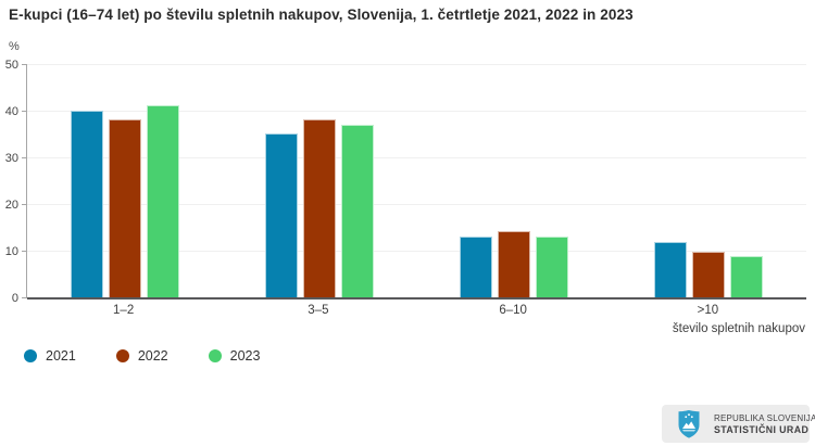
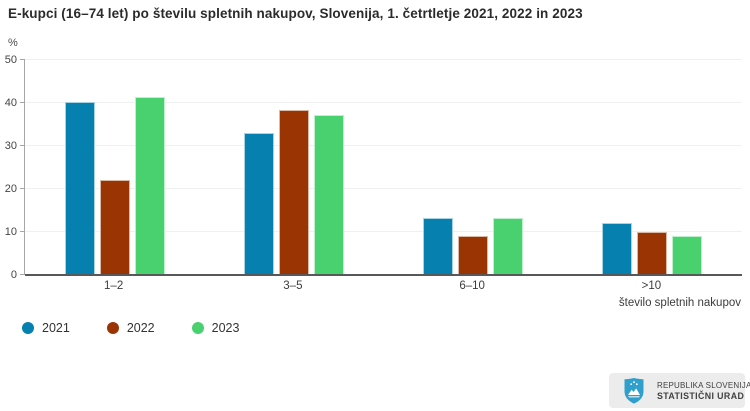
2022/1–2: 38 -> 22
2021/3–5: 35 -> 33
2022/6–10: 14 -> 9
